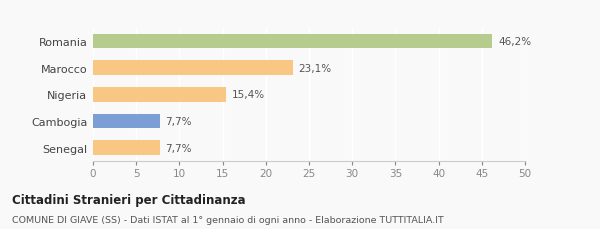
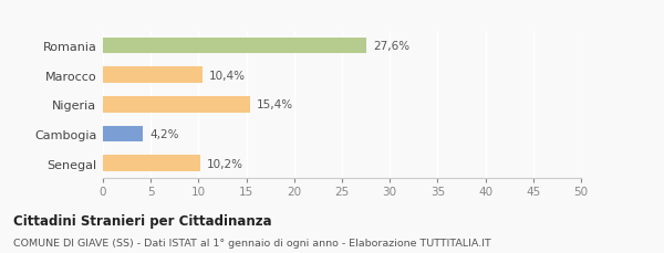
Romania: 46,2% -> 27,6%
Marocco: 23,1% -> 10,4%
Cambogia: 7,7% -> 4,2%
Senegal: 7,7% -> 10,2%
